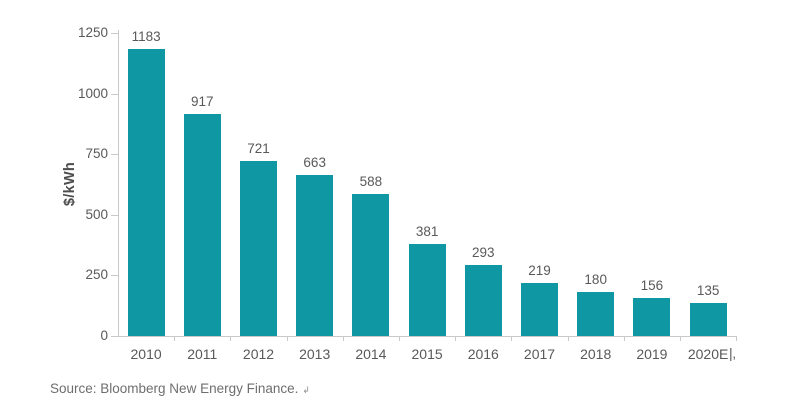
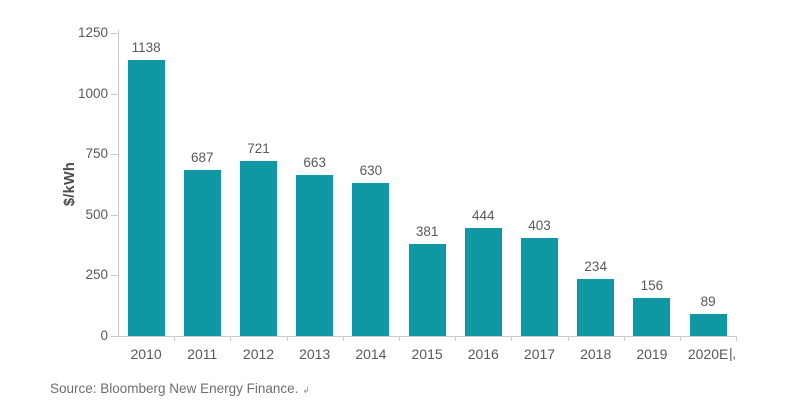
2010: 1183 -> 1138
2011: 917 -> 687
2014: 588 -> 630
2016: 293 -> 444
2017: 219 -> 403
2018: 180 -> 234
2020E: 135 -> 89
